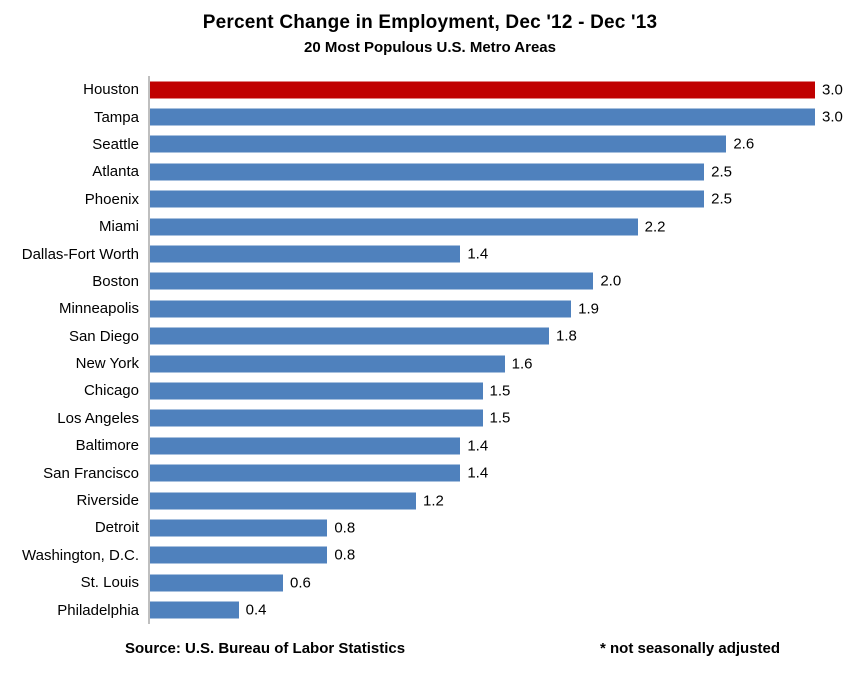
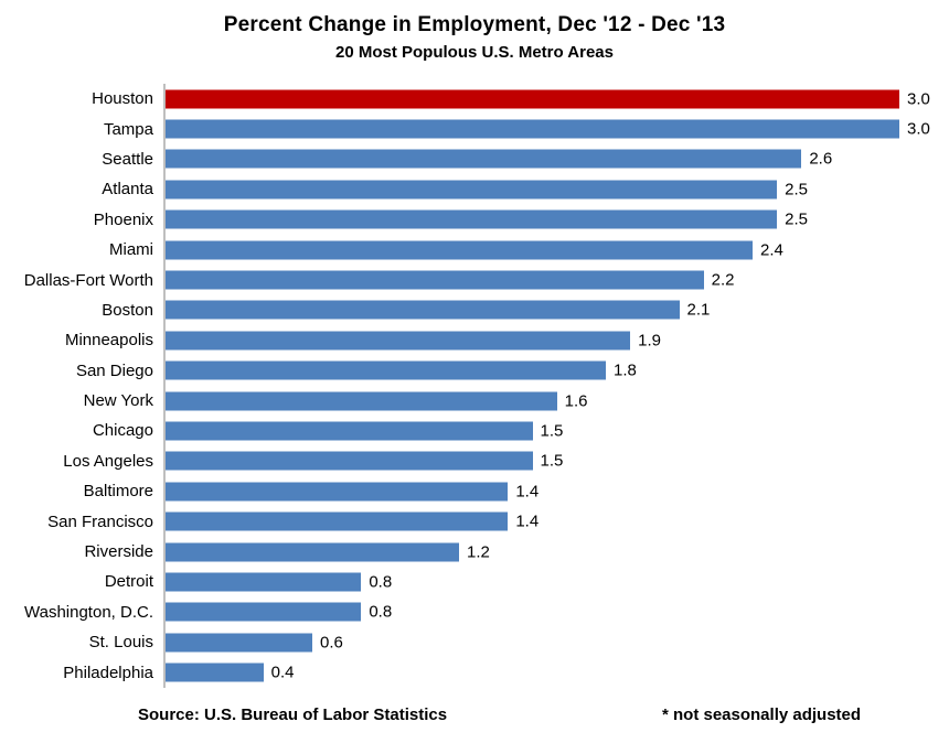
Miami: 2.2 -> 2.4
Dallas-Fort Worth: 1.4 -> 2.2
Boston: 2.0 -> 2.1
